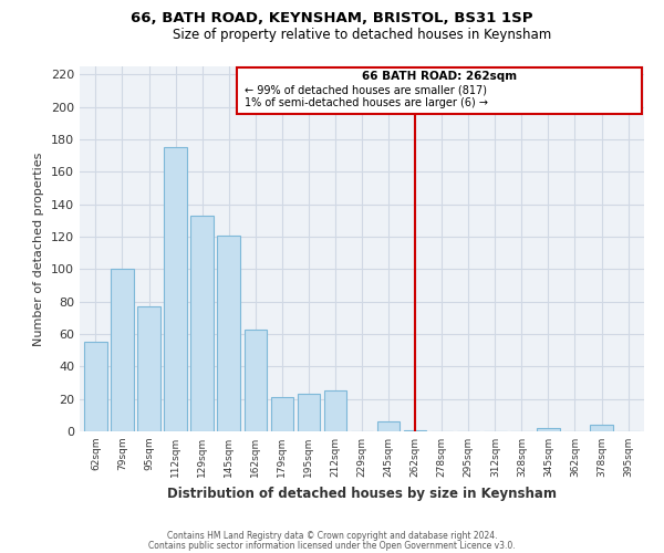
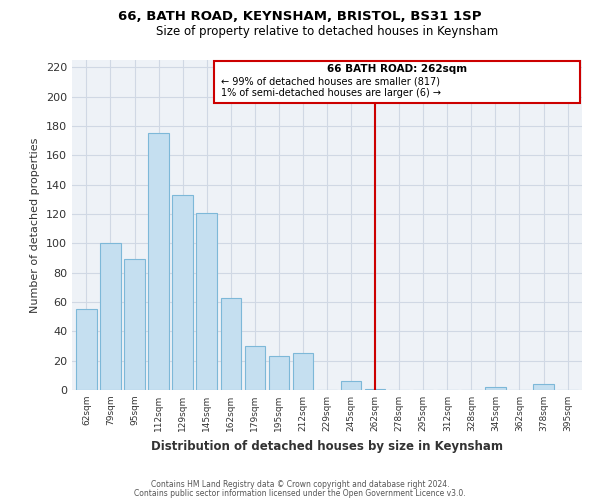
95sqm: 77 -> 89
179sqm: 21 -> 30
